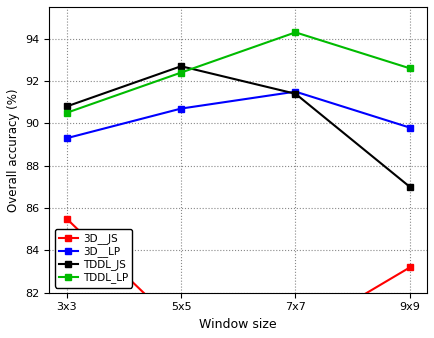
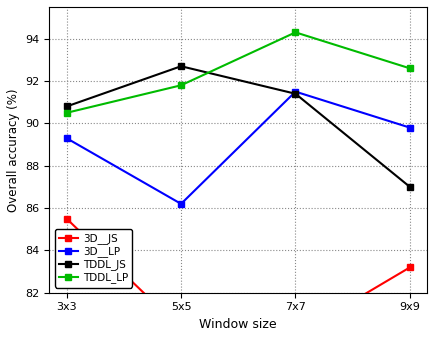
3D__LP/5x5: 90.7 -> 86.2
TDDL_LP/5x5: 92.4 -> 91.8
